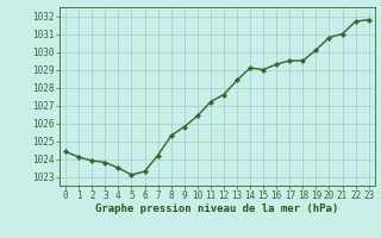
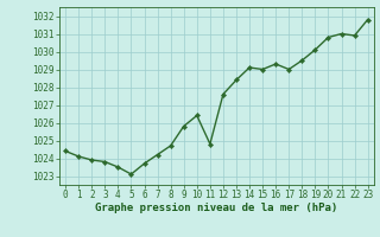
6: 1023.3 -> 1023.7
8: 1025.3 -> 1024.7
11: 1027.2 -> 1024.8
17: 1029.5 -> 1029.0
22: 1031.7 -> 1030.9
